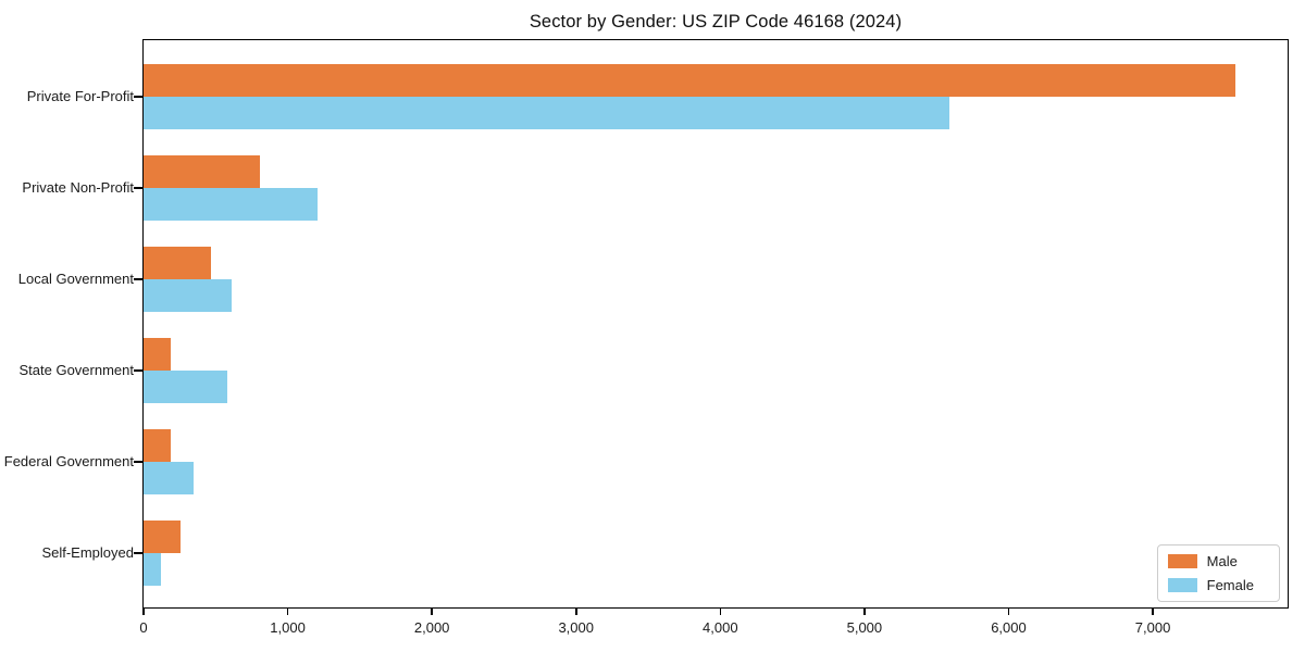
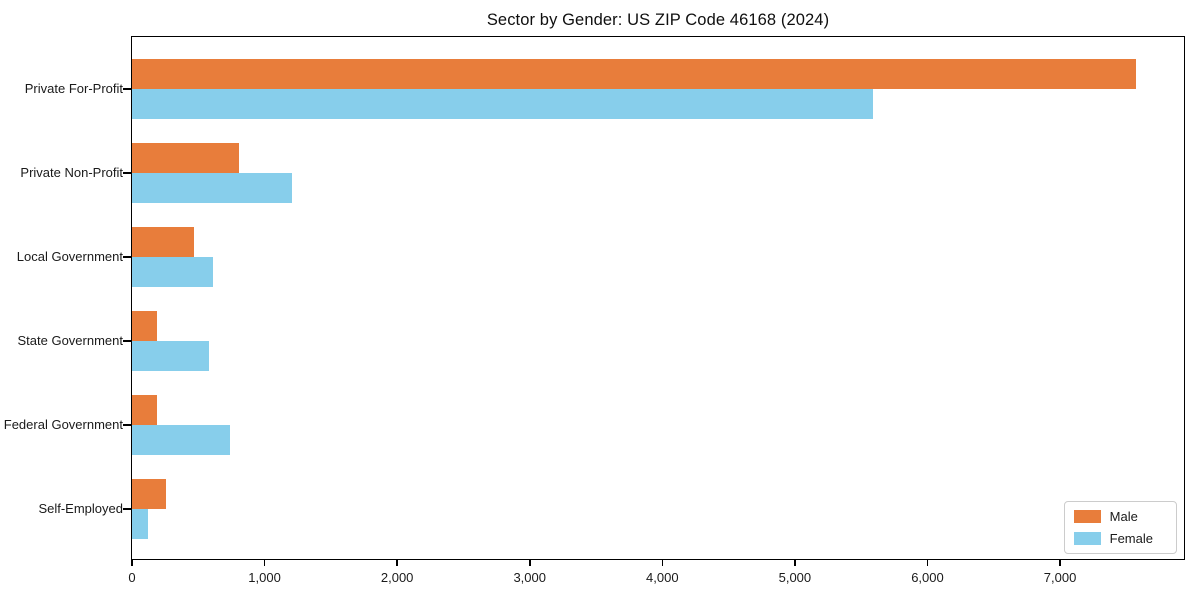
Female/Federal Government: 350 -> 740
